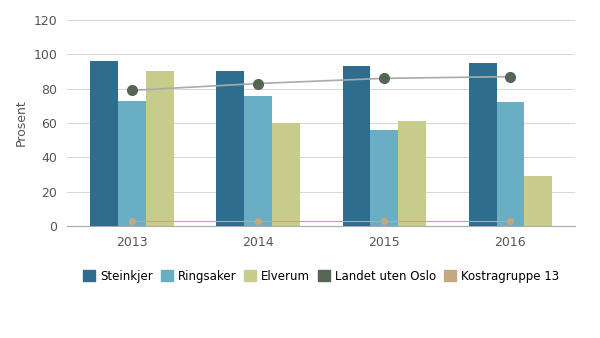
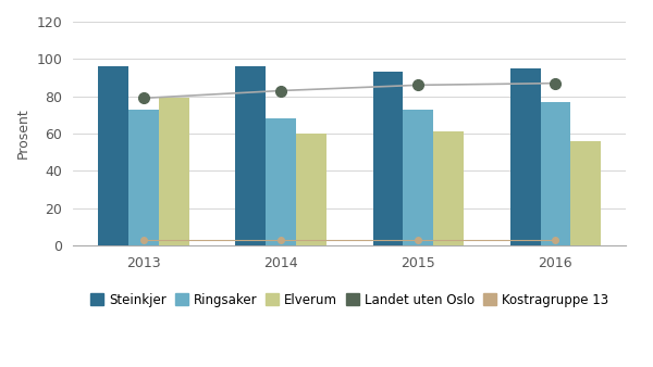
Elverum/2013: 90 -> 79
Steinkjer/2014: 90 -> 96
Ringsaker/2014: 76 -> 68
Ringsaker/2015: 56 -> 73
Ringsaker/2016: 72 -> 77
Elverum/2016: 29 -> 56
